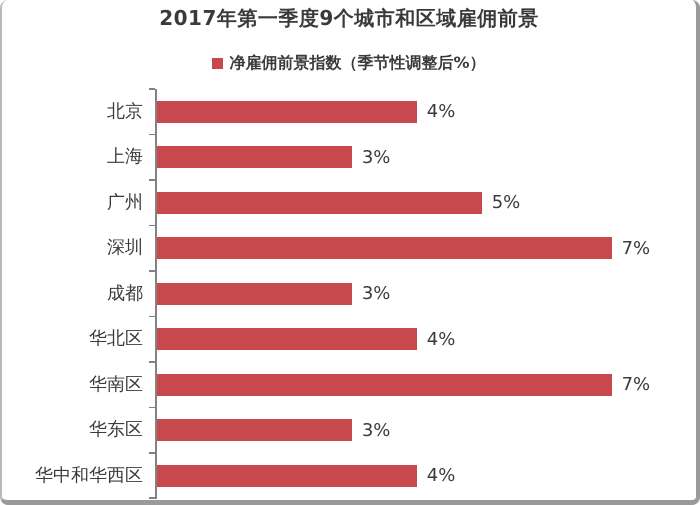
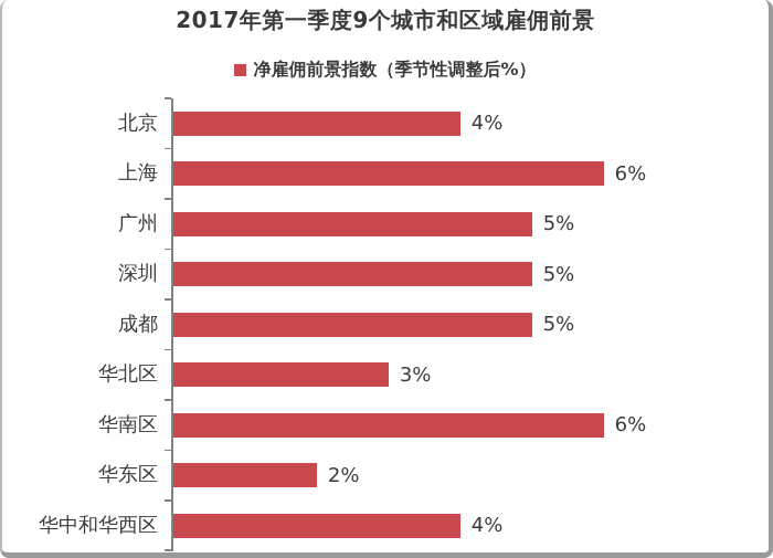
上海: 3% -> 6%
深圳: 7% -> 5%
成都: 3% -> 5%
华北区: 4% -> 3%
华南区: 7% -> 6%
华东区: 3% -> 2%
